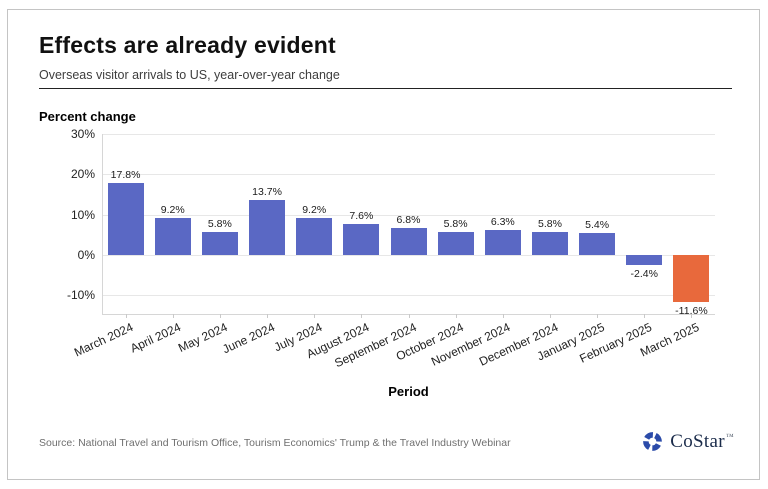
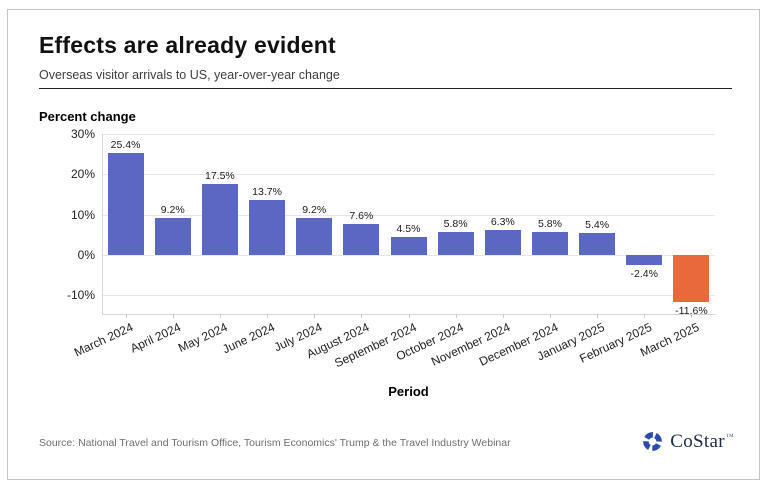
March 2024: 17.8% -> 25.4%
May 2024: 5.8% -> 17.5%
September 2024: 6.8% -> 4.5%
